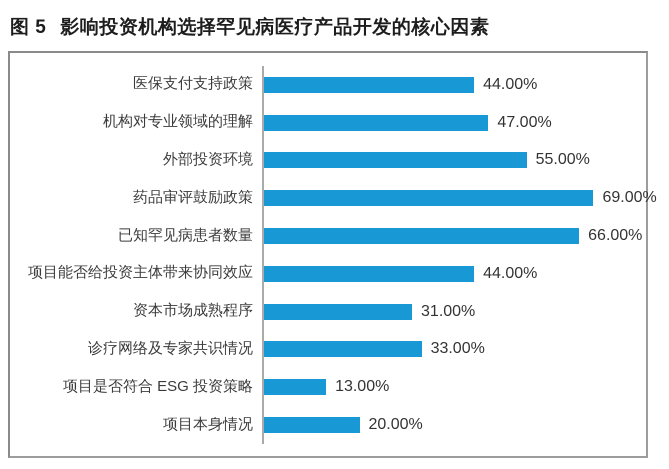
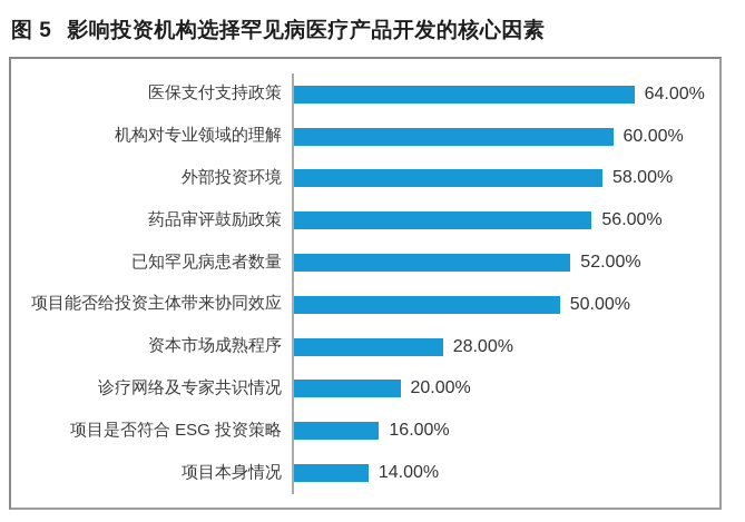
医保支付支持政策: 44.00% -> 64.00%
机构对专业领域的理解: 47.00% -> 60.00%
外部投资环境: 55.00% -> 58.00%
药品审评鼓励政策: 69.00% -> 56.00%
已知罕见病患者数量: 66.00% -> 52.00%
项目能否给投资主体带来协同效应: 44.00% -> 50.00%
资本市场成熟程序: 31.00% -> 28.00%
诊疗网络及专家共识情况: 33.00% -> 20.00%
项目是否符合 ESG 投资策略: 13.00% -> 16.00%
项目本身情况: 20.00% -> 14.00%
